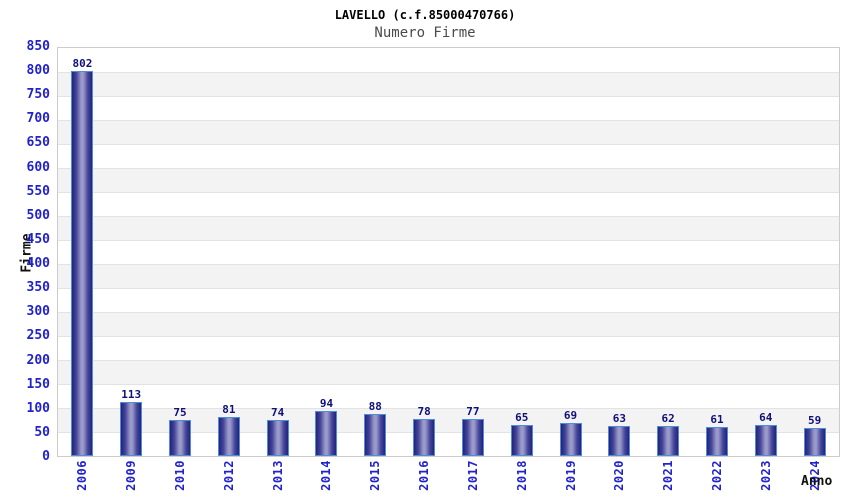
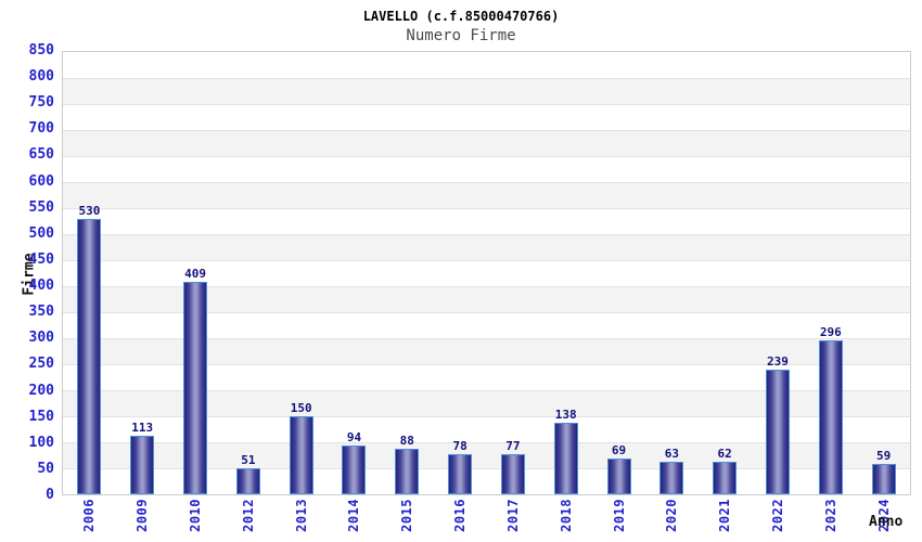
2006: 802 -> 530
2010: 75 -> 409
2012: 81 -> 51
2013: 74 -> 150
2018: 65 -> 138
2022: 61 -> 239
2023: 64 -> 296
